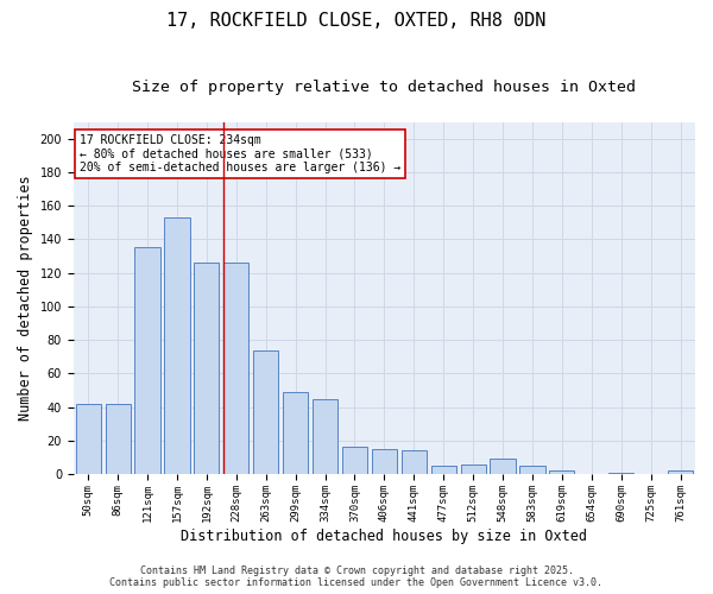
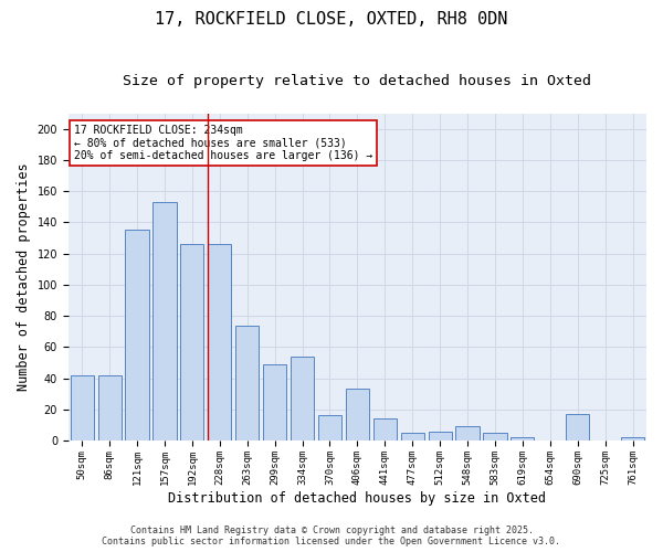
334sqm: 45 -> 54
406sqm: 15 -> 33
690sqm: 1 -> 17
